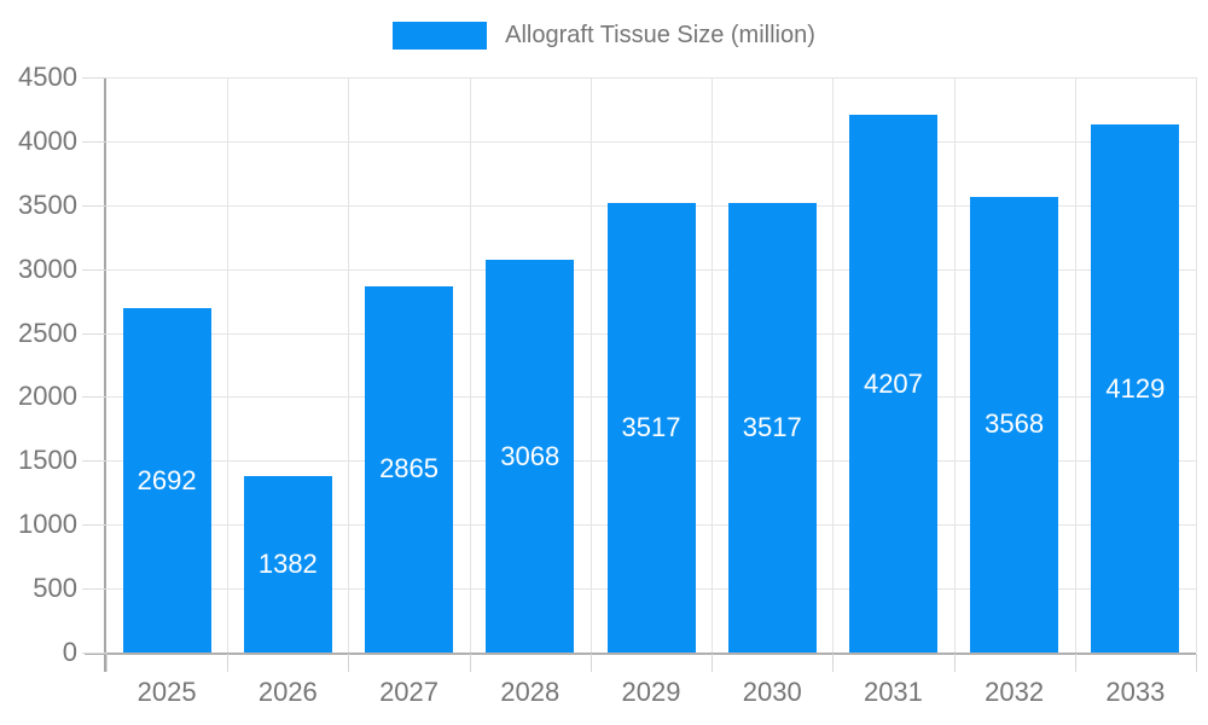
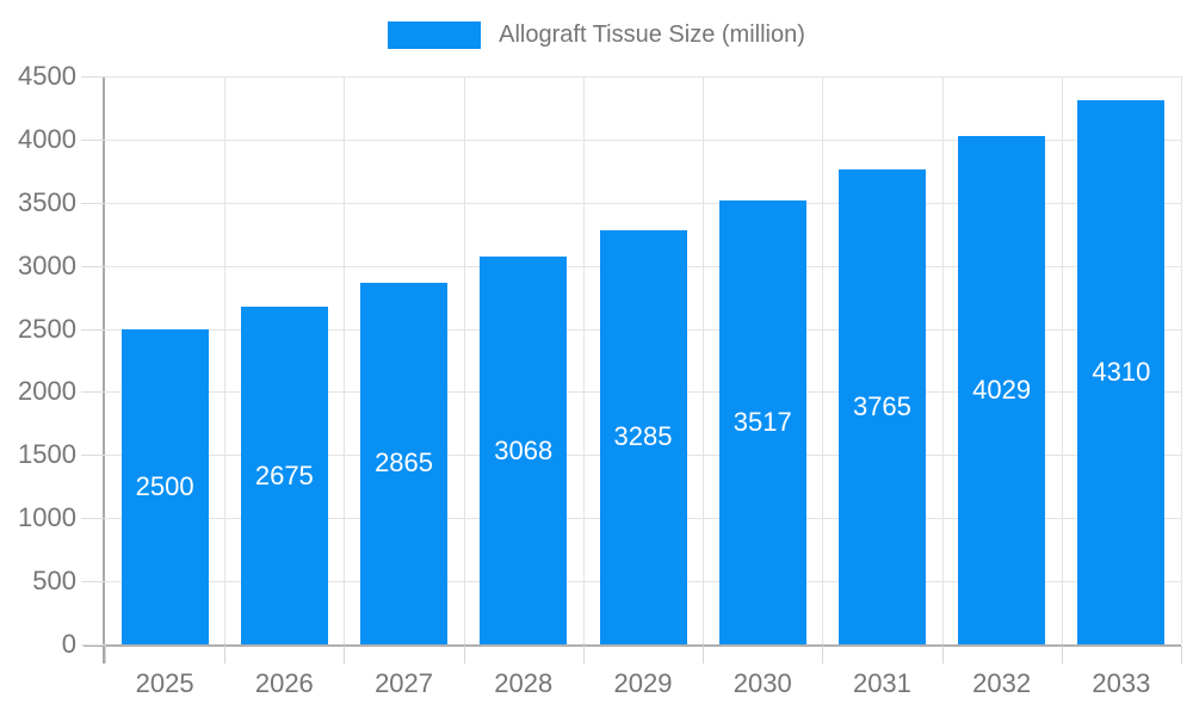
2025: 2692 -> 2500
2026: 1382 -> 2675
2029: 3517 -> 3285
2031: 4207 -> 3765
2032: 3568 -> 4029
2033: 4129 -> 4310
